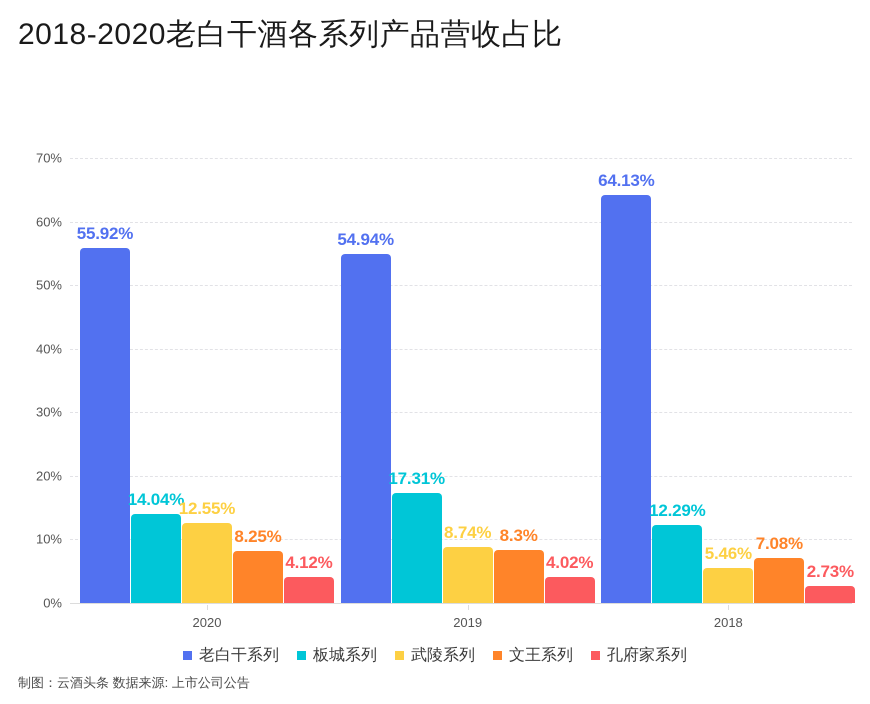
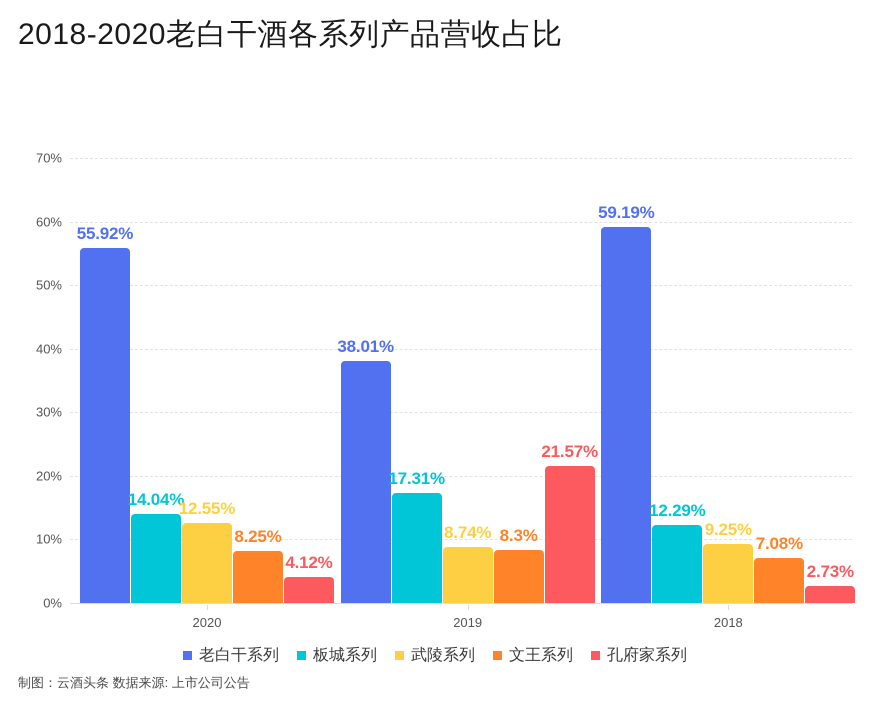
老白干系列/2019: 54.94% -> 38.01%
孔府家系列/2019: 4.02% -> 21.57%
老白干系列/2018: 64.13% -> 59.19%
武陵系列/2018: 5.46% -> 9.25%
